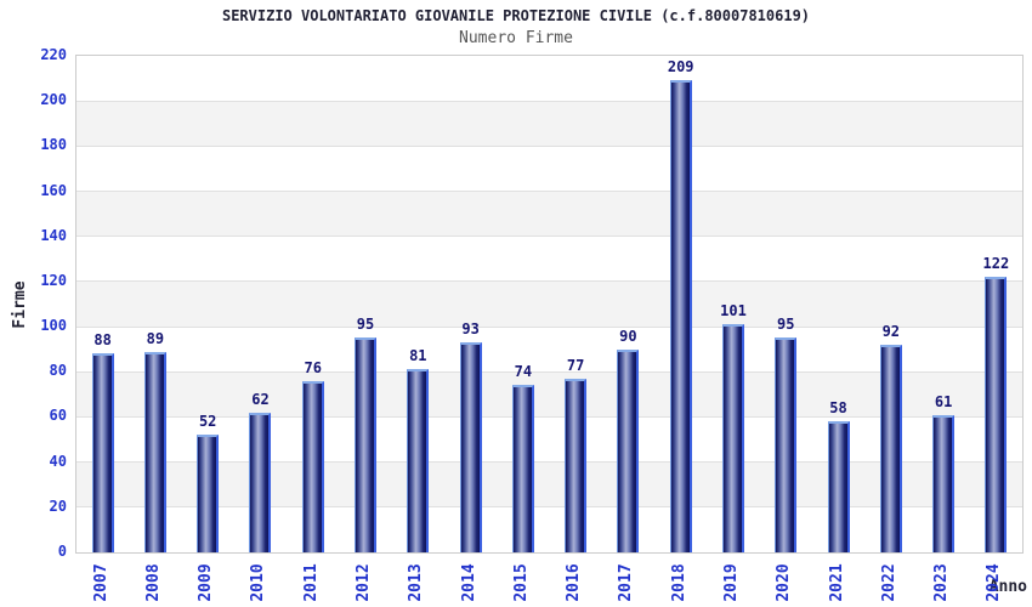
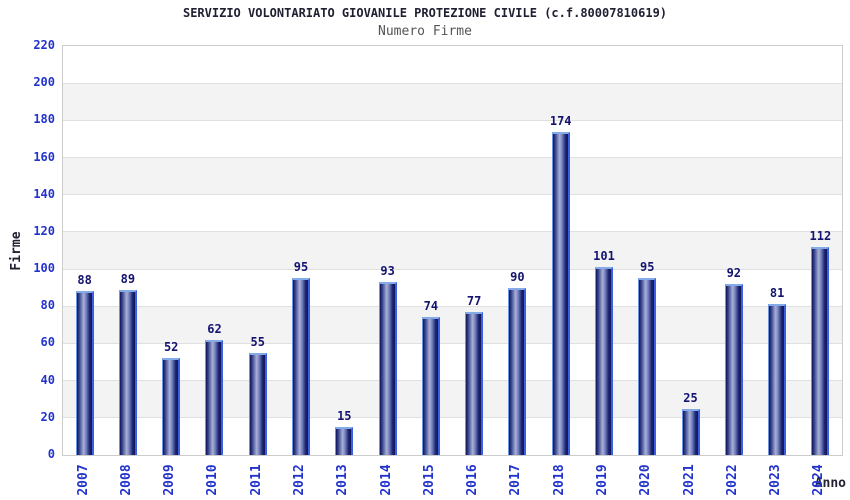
2011: 76 -> 55
2013: 81 -> 15
2018: 209 -> 174
2021: 58 -> 25
2023: 61 -> 81
2024: 122 -> 112
